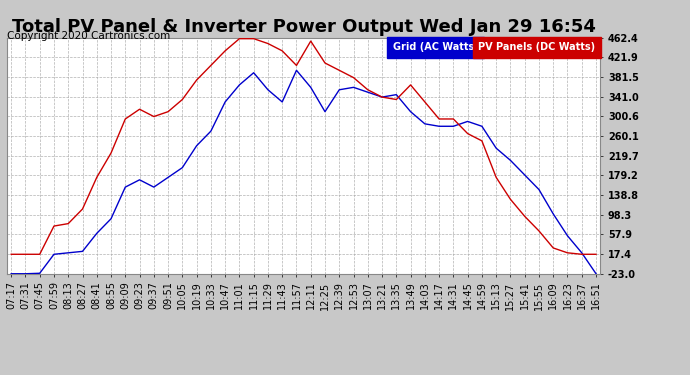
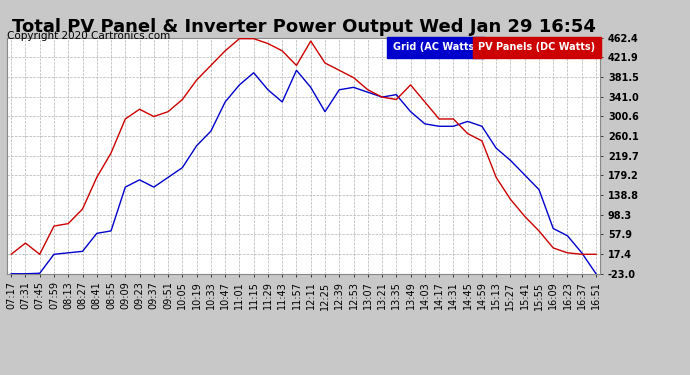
PV Panels (DC Watts)/07:31: 17 -> 40
Grid (AC Watts)/08:55: 90 -> 65
Grid (AC Watts)/16:09: 100 -> 70
